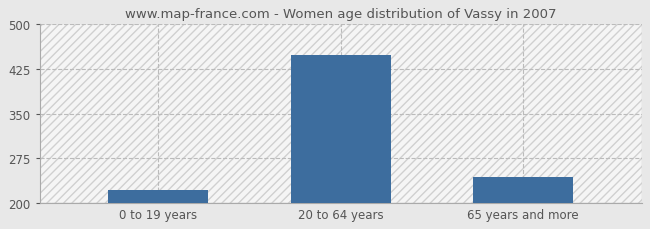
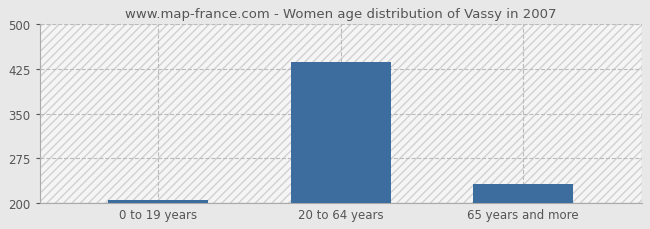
0 to 19 years: 222 -> 205
20 to 64 years: 448 -> 437
65 years and more: 244 -> 232
